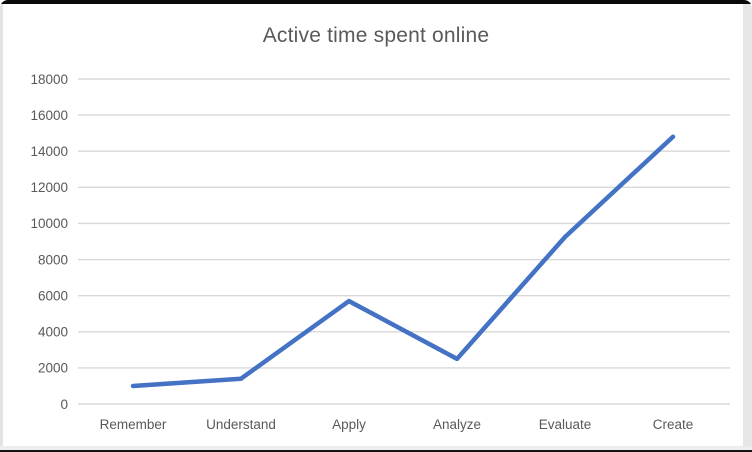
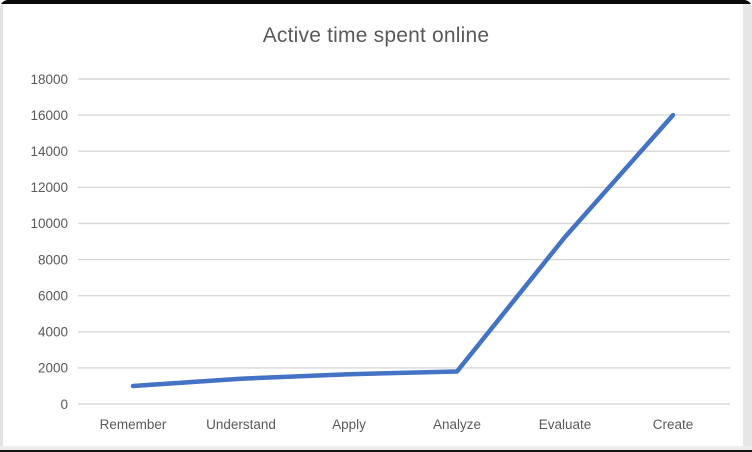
Apply: 5700 -> 1600
Analyze: 2500 -> 1800
Create: 14800 -> 16000
